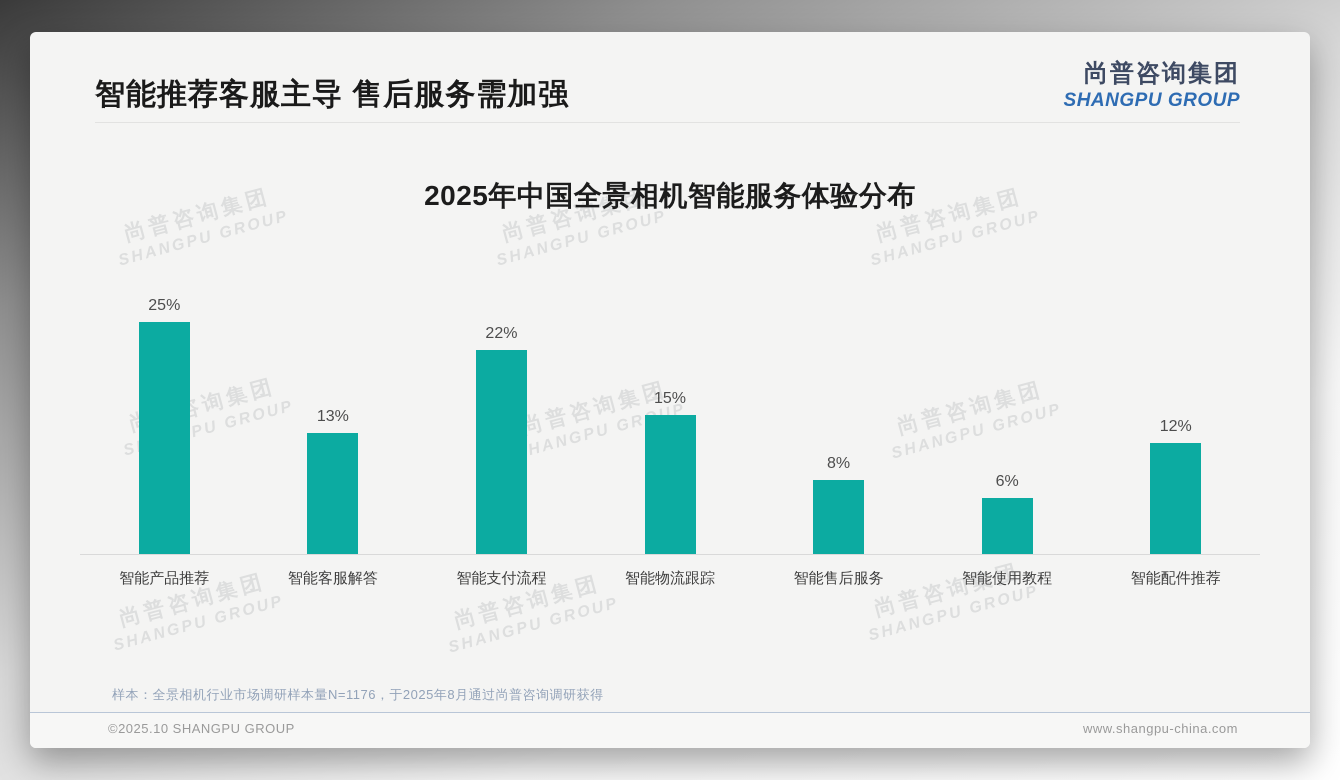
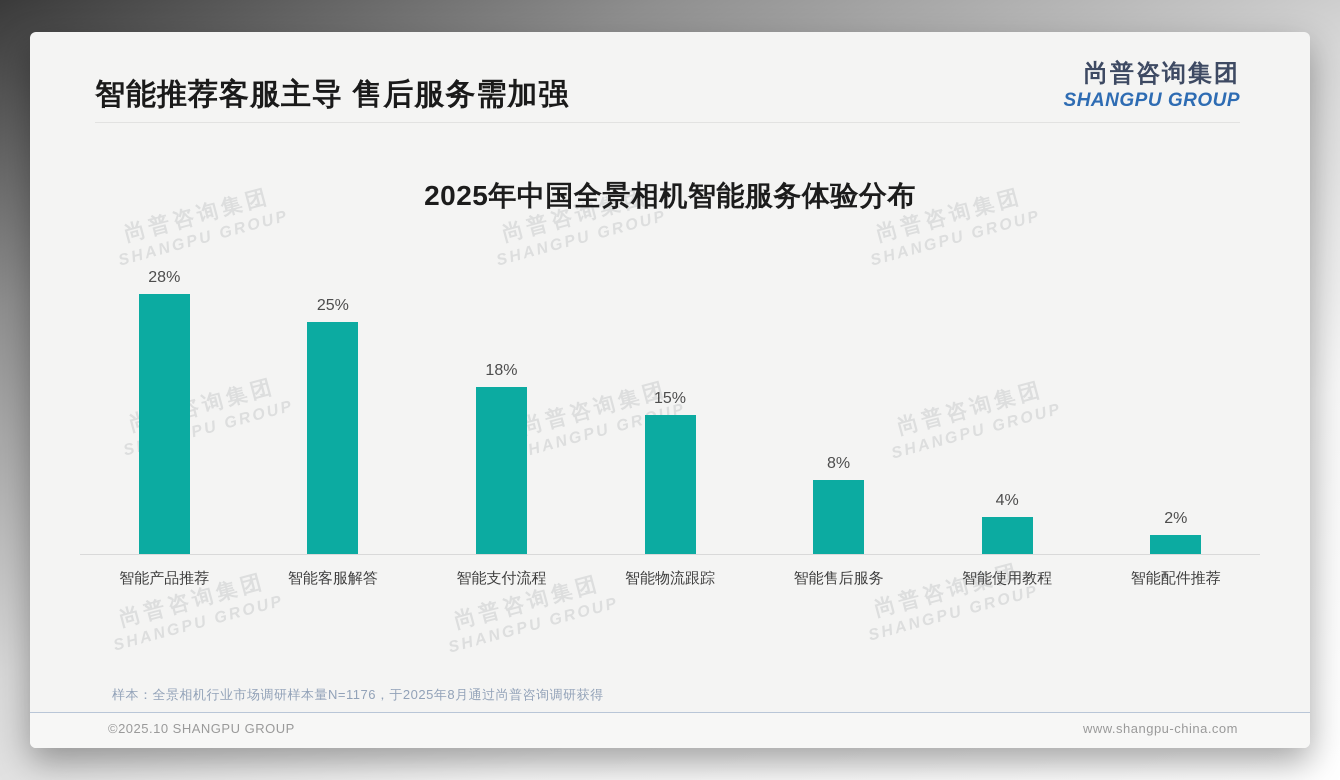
智能产品推荐: 25% -> 28%
智能客服解答: 13% -> 25%
智能支付流程: 22% -> 18%
智能使用教程: 6% -> 4%
智能配件推荐: 12% -> 2%
